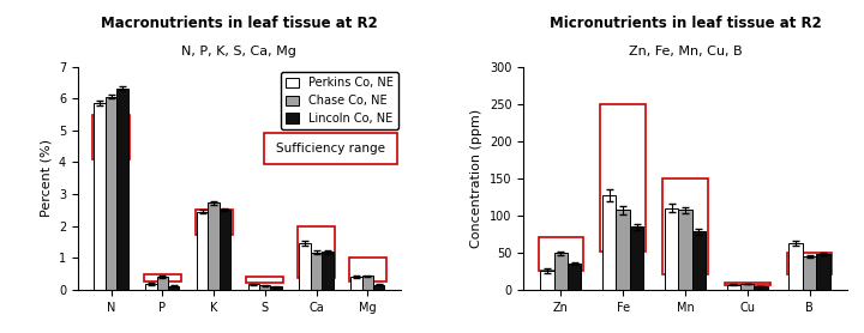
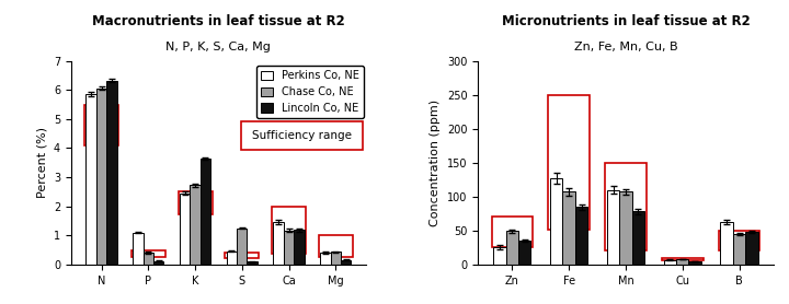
Perkins Co, NE/P: 0.18 -> 1.10
Lincoln Co, NE/K: 2.52 -> 3.65
Perkins Co, NE/S: 0.17 -> 0.45
Chase Co, NE/S: 0.13 -> 1.25
